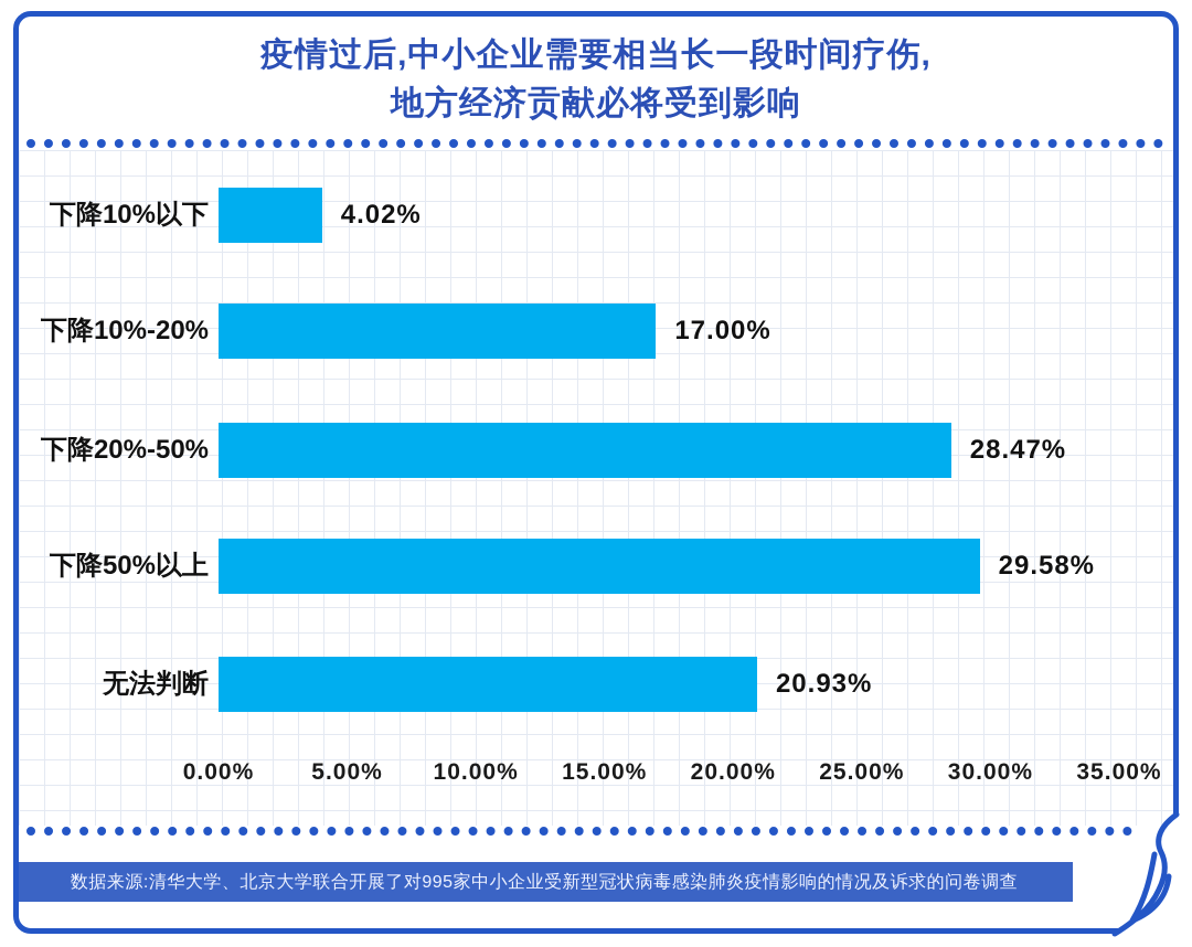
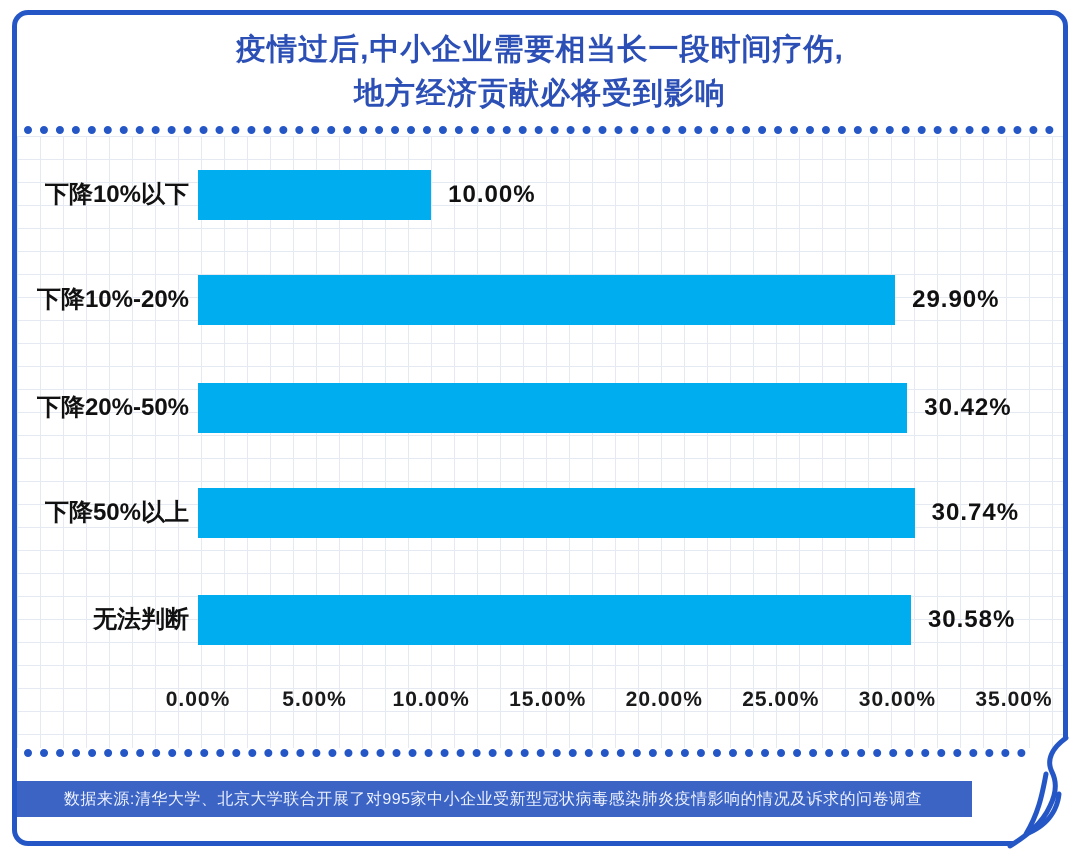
下降10%以下: 4.02% -> 10.00%
下降10%-20%: 17.00% -> 29.90%
下降20%-50%: 28.47% -> 30.42%
下降50%以上: 29.58% -> 30.74%
无法判断: 20.93% -> 30.58%
